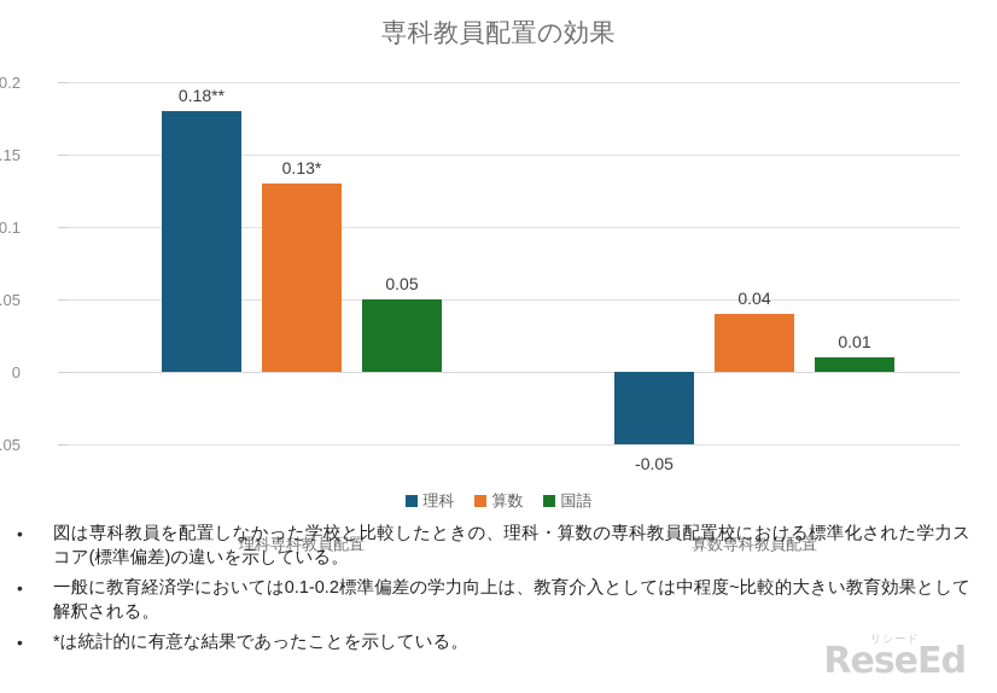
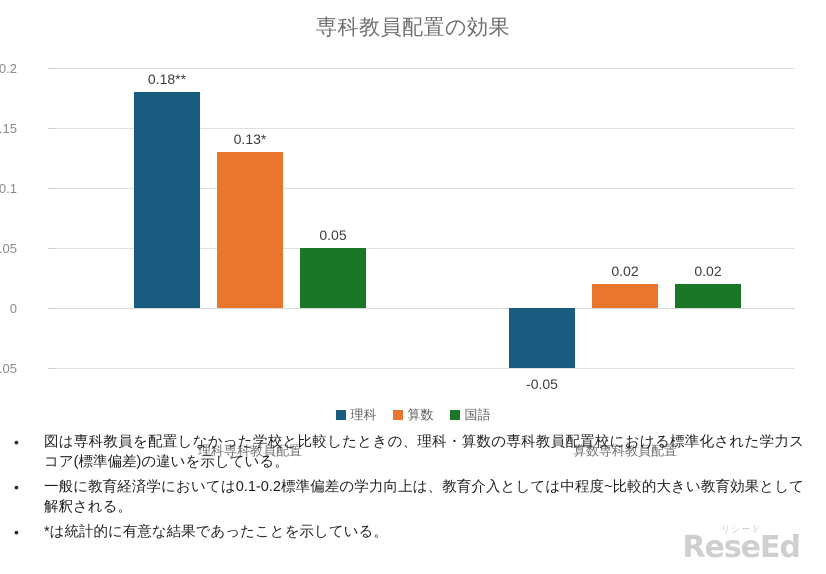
算数/算数専科教員配置: 0.04 -> 0.02
国語/算数専科教員配置: 0.01 -> 0.02
